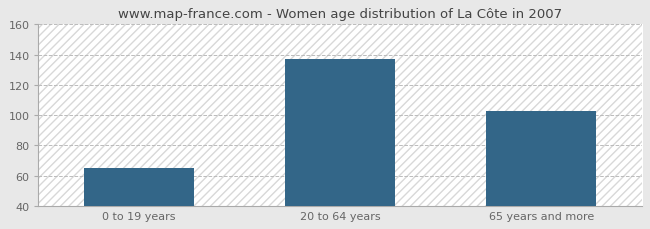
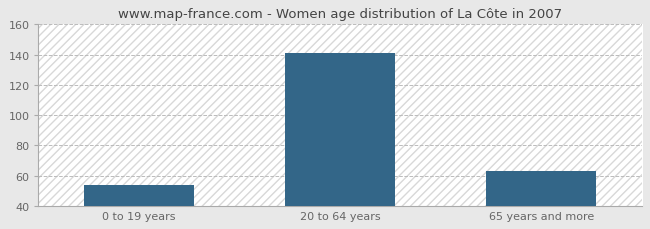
0 to 19 years: 65 -> 54
20 to 64 years: 137 -> 141
65 years and more: 103 -> 63
